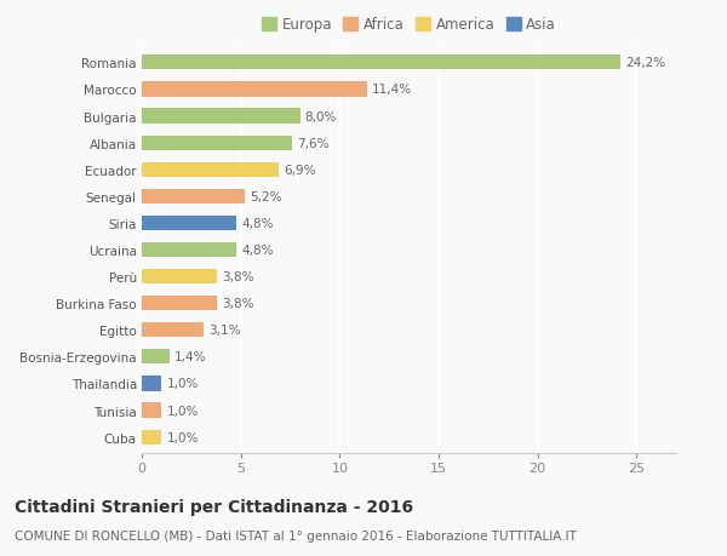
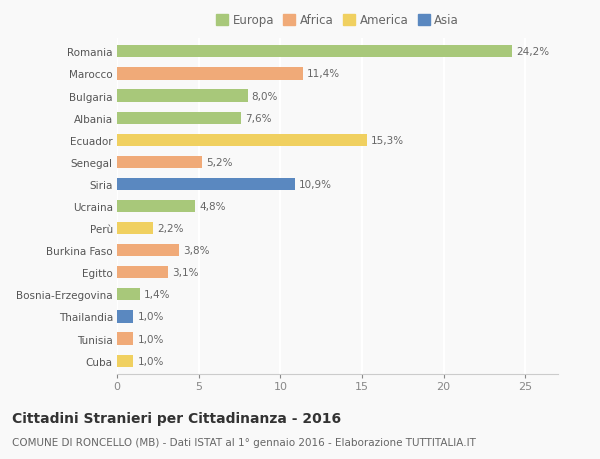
Ecuador: 6,9% -> 15,3%
Siria: 4,8% -> 10,9%
Perù: 3,8% -> 2,2%
